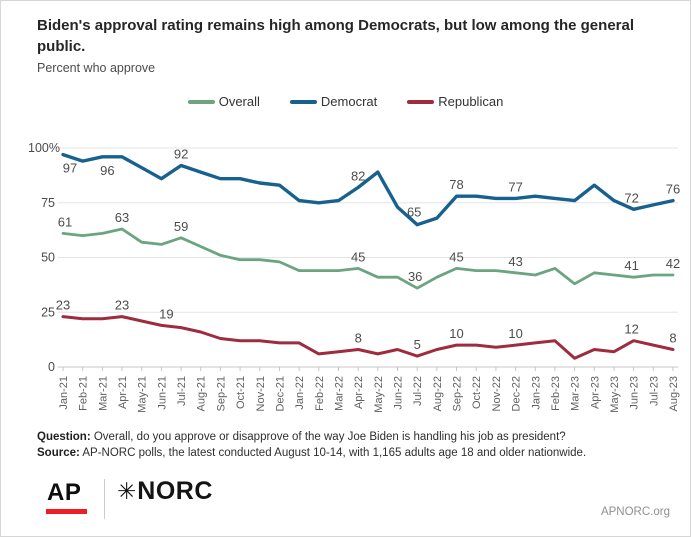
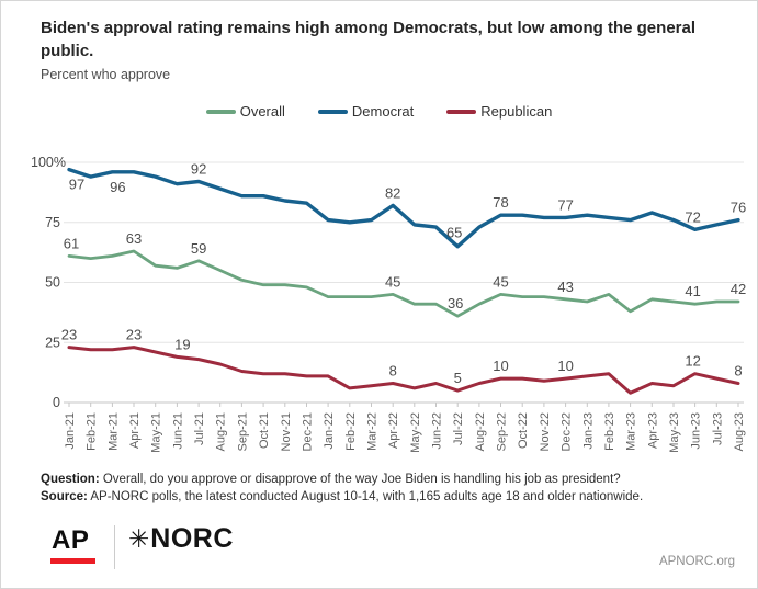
Democrat/May-21: 91 -> 94
Democrat/Jun-21: 86 -> 91
Democrat/May-22: 89 -> 74
Democrat/Aug-22: 68 -> 73
Democrat/Apr-23: 83 -> 79
